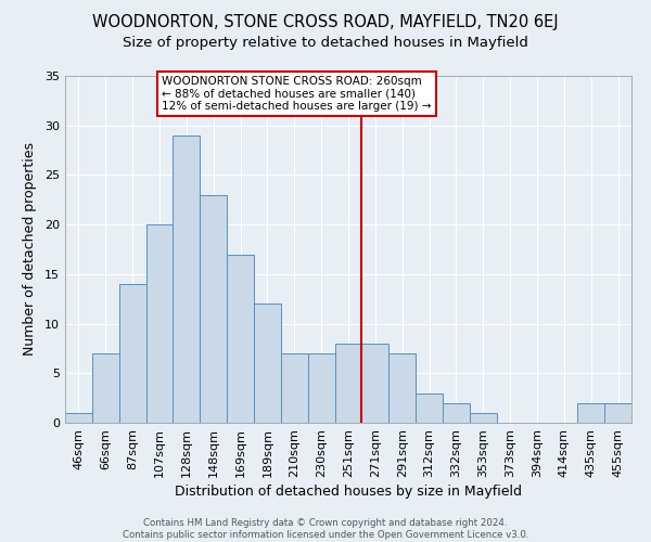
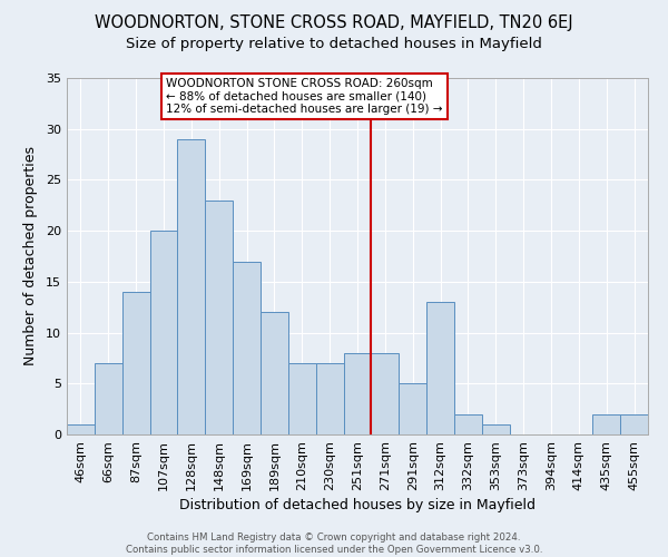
291sqm: 7 -> 5
312sqm: 3 -> 13
